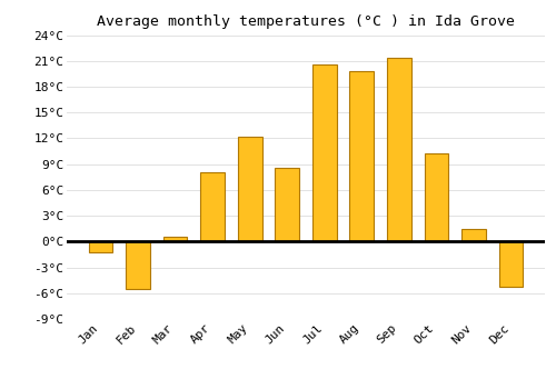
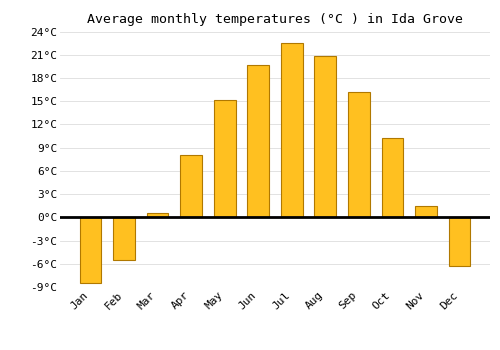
Jan: -1.2°C -> -8.5°C
May: 12.2°C -> 15.2°C
Jun: 8.6°C -> 19.7°C
Jul: 20.6°C -> 22.5°C
Aug: 19.8°C -> 20.8°C
Sep: 21.4°C -> 16.2°C
Dec: -5.2°C -> -6.3°C
